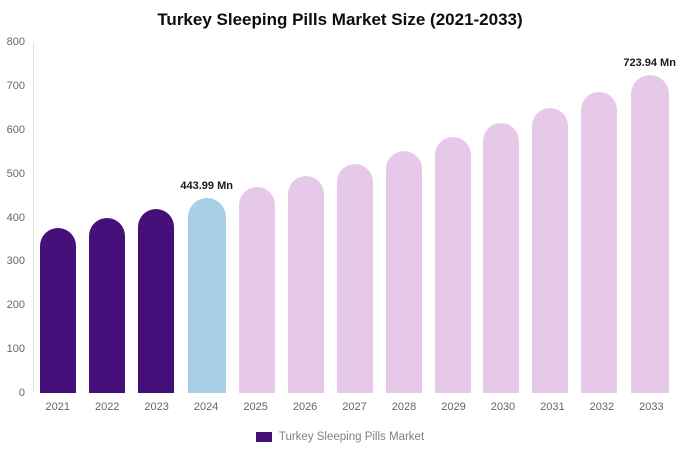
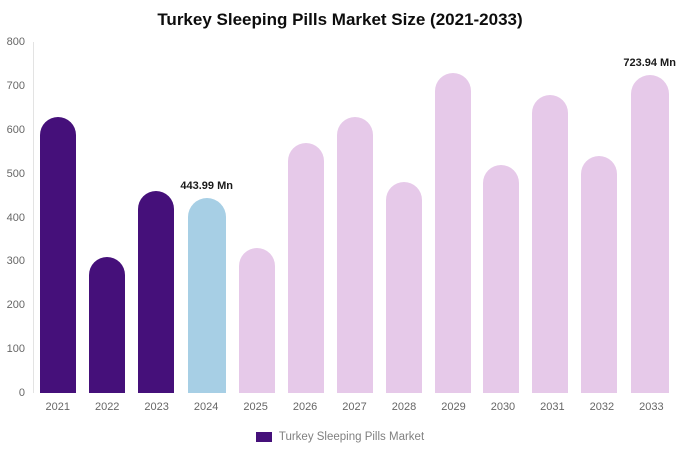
2021: 380 -> 630
2022: 400 -> 310
2023: 420 -> 460
2025: 470 -> 330
2026: 500 -> 570
2027: 520 -> 630
2028: 550 -> 480
2029: 580 -> 730
2030: 620 -> 520
2031: 650 -> 680
2032: 690 -> 540
